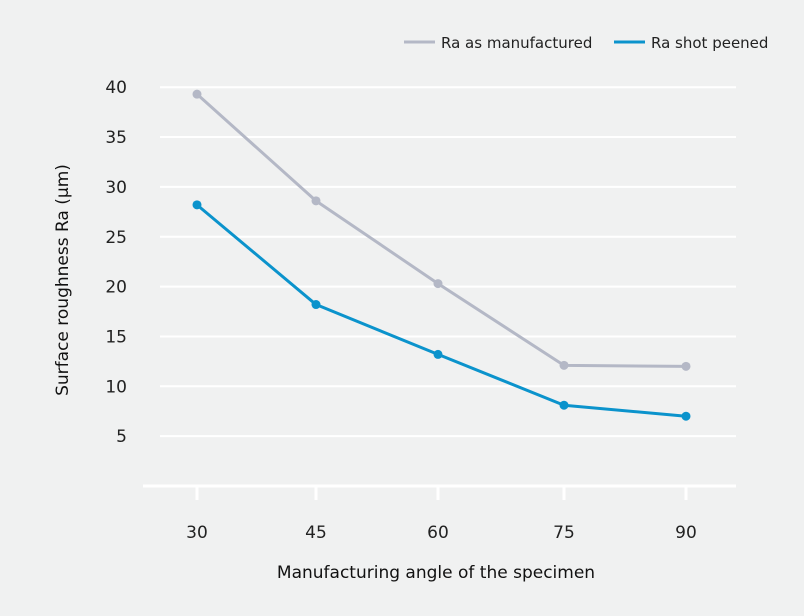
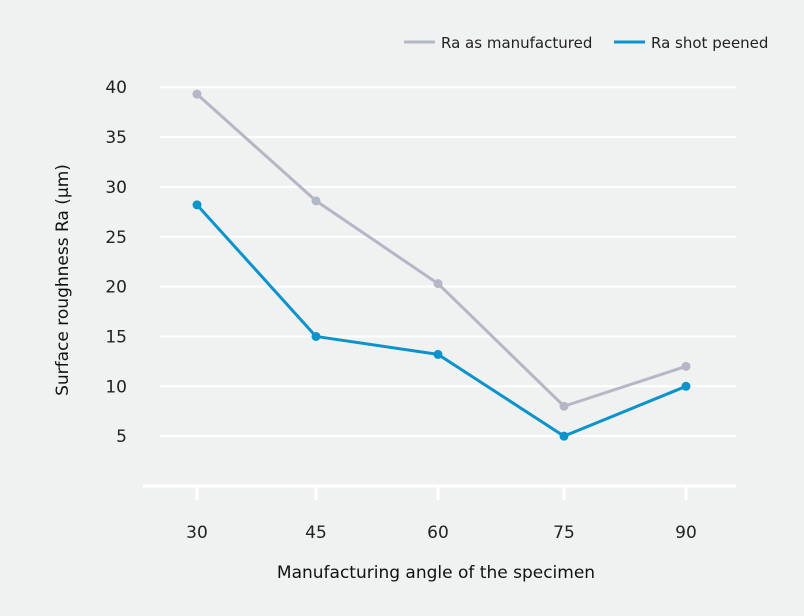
Ra shot peened/45: 18 -> 15
Ra as manufactured/75: 12 -> 8
Ra shot peened/75: 8 -> 5
Ra shot peened/90: 7 -> 10
